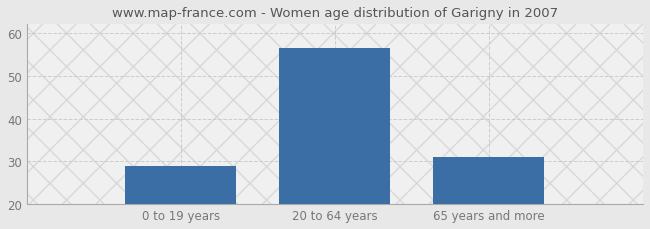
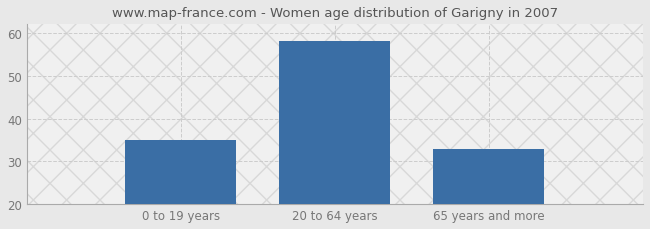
0 to 19 years: 29.0 -> 35.0
20 to 64 years: 56.5 -> 58.0
65 years and more: 31.0 -> 33.0
